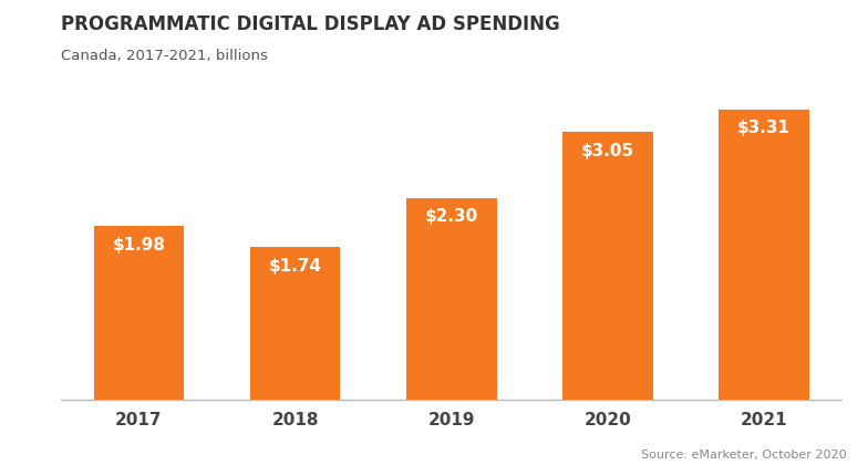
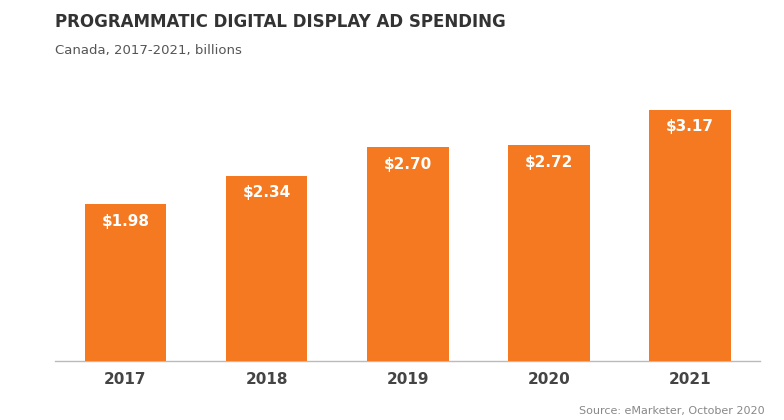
2018: $1.74 -> $2.34
2019: $2.30 -> $2.70
2020: $3.05 -> $2.72
2021: $3.31 -> $3.17
